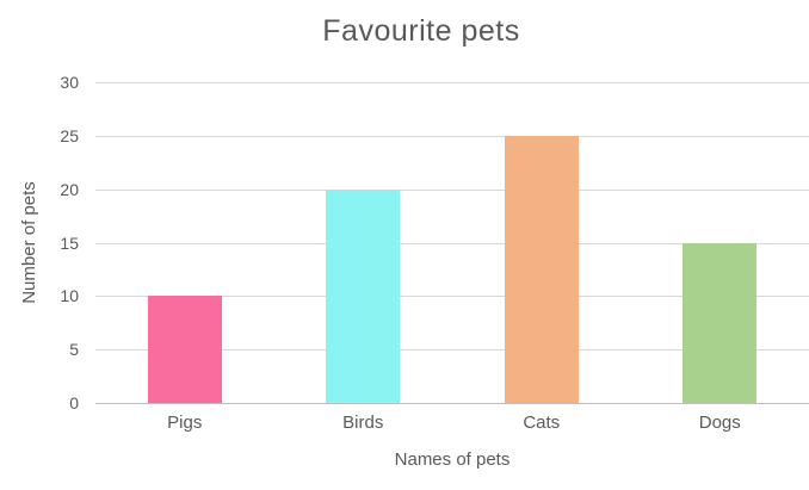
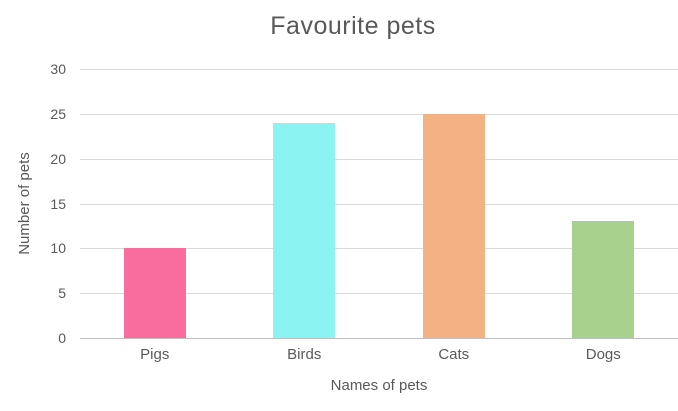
Birds: 20 -> 24
Dogs: 15 -> 13
